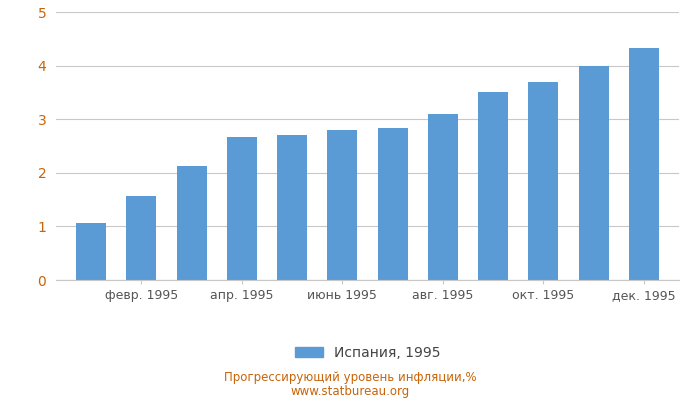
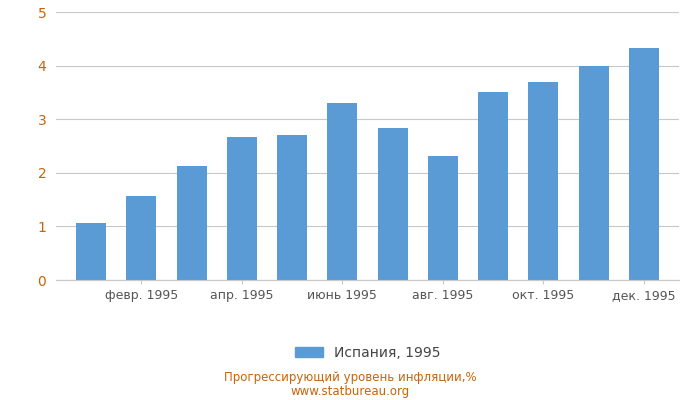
июнь 1995: 2.80 -> 3.30
авг. 1995: 3.10 -> 2.32
